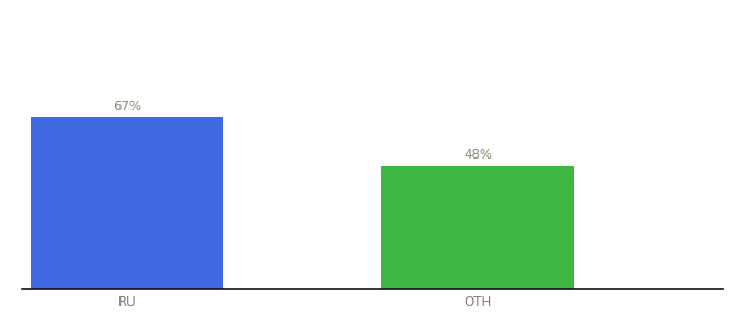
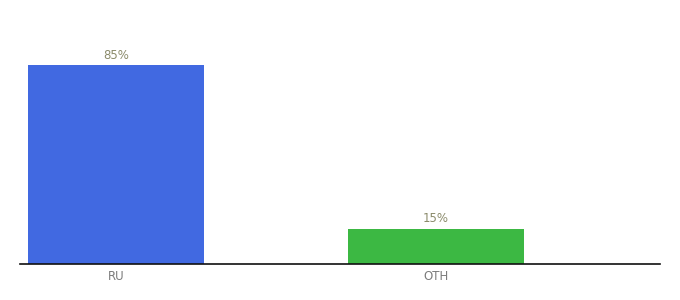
RU: 67% -> 85%
OTH: 48% -> 15%
